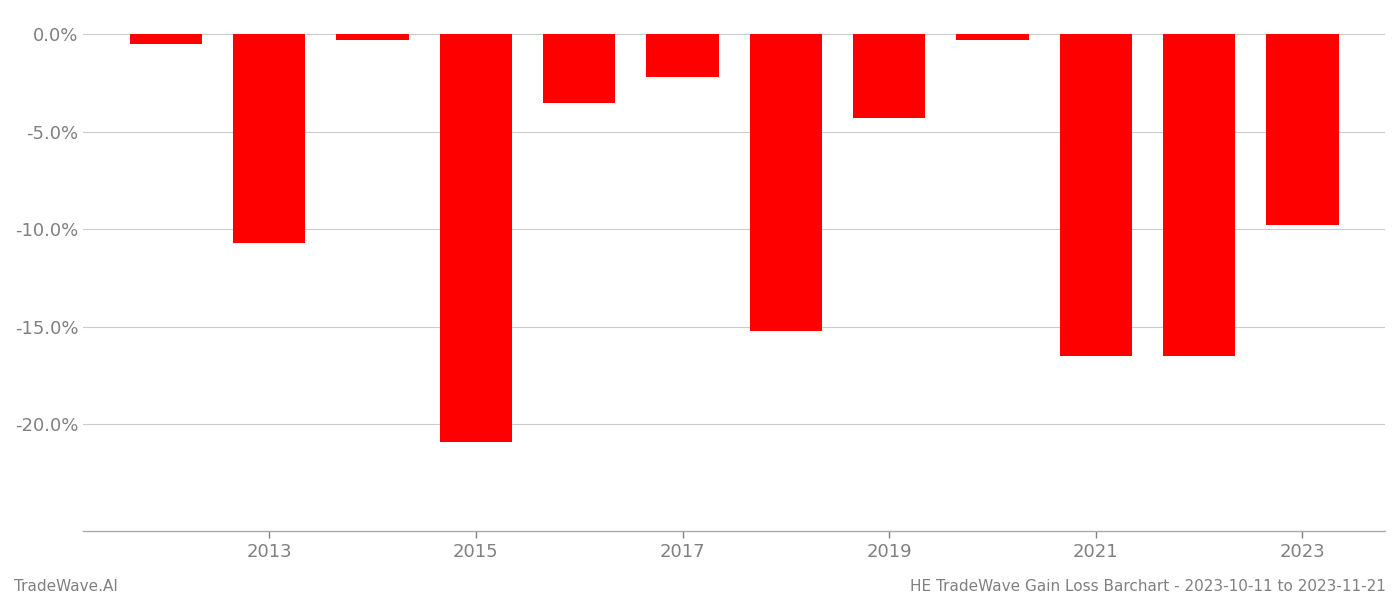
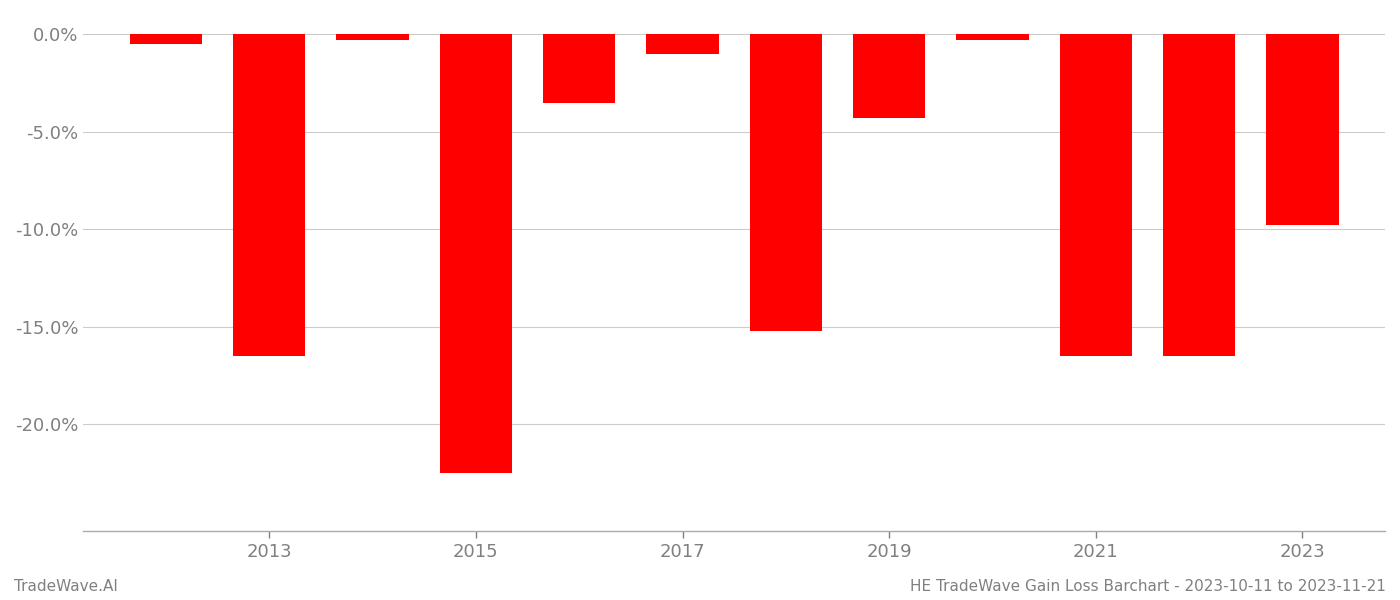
2013: -10.7% -> -16.5%
2015: -20.9% -> -22.5%
2017: -2.2% -> -1.0%
